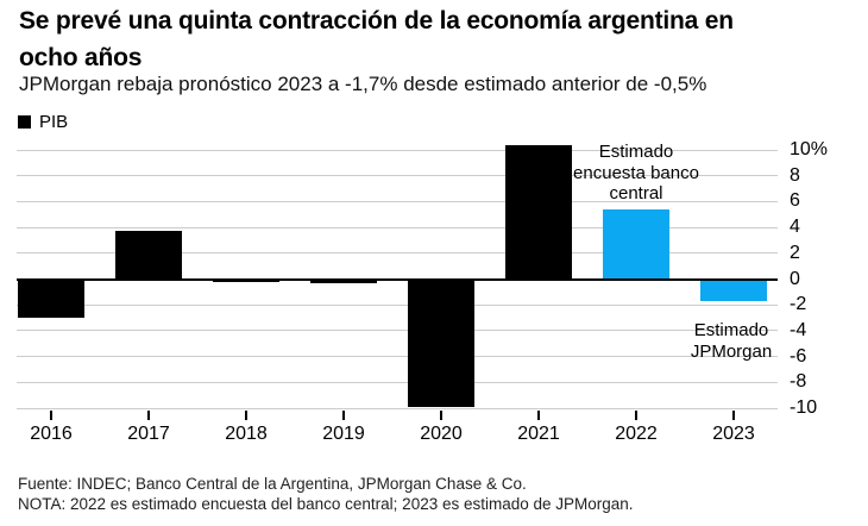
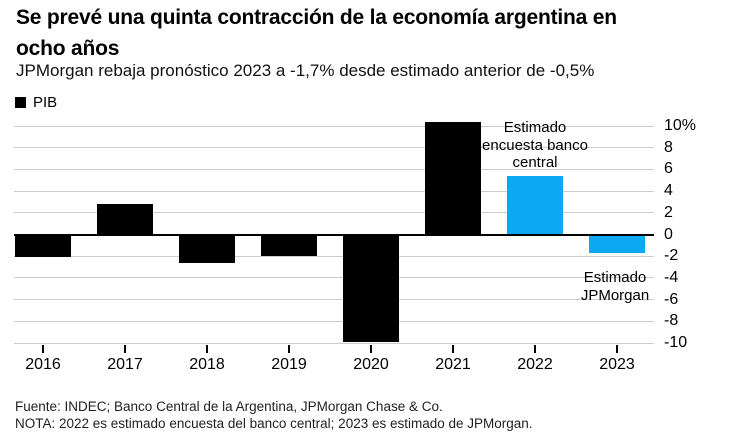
2016: -3.0% -> -2.1%
2017: 3.7% -> 2.8%
2018: -0.2% -> -2.6%
2019: -0.3% -> -2.0%
